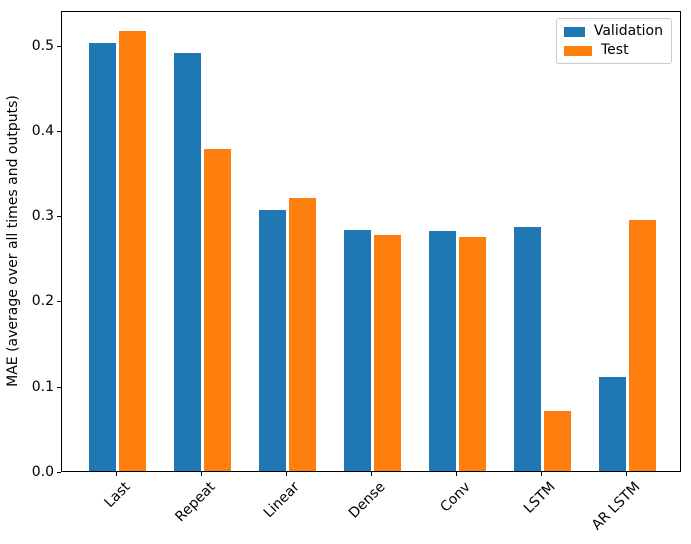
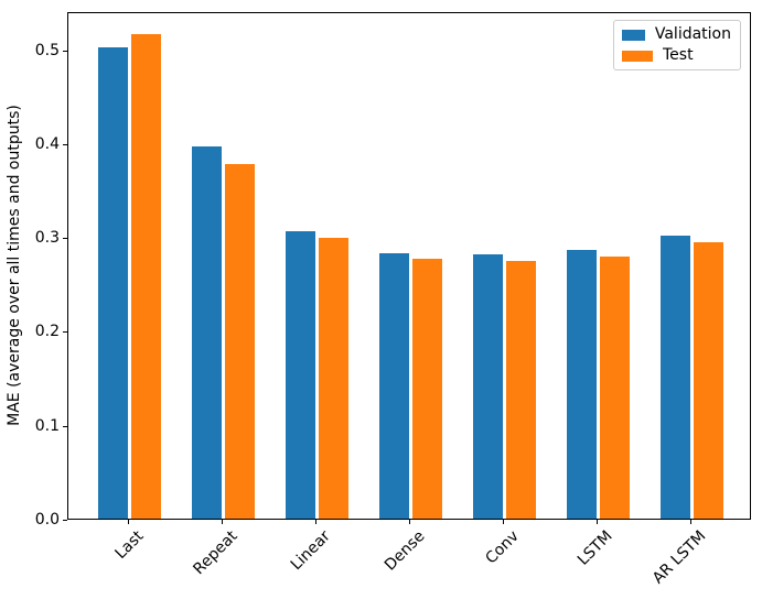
Validation/Repeat: 0.49 -> 0.40
Test/Linear: 0.32 -> 0.30
Test/LSTM: 0.07 -> 0.28
Validation/AR LSTM: 0.11 -> 0.30
